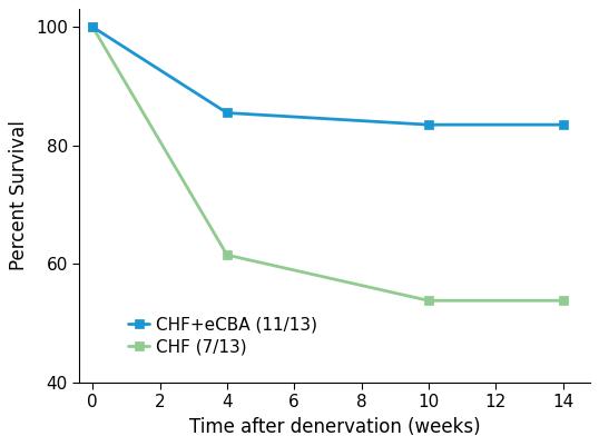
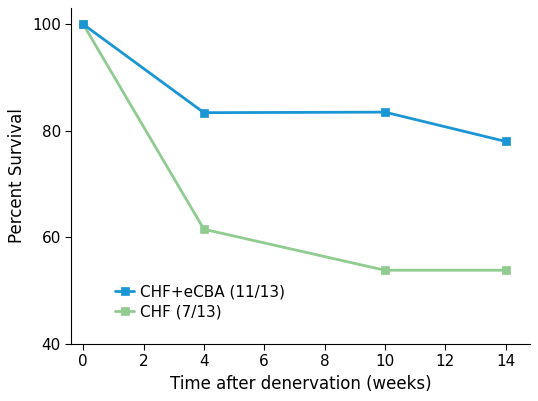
CHF+eCBA (11/13)/4: 85.5 -> 83.4
CHF+eCBA (11/13)/14: 83.5 -> 78.0
